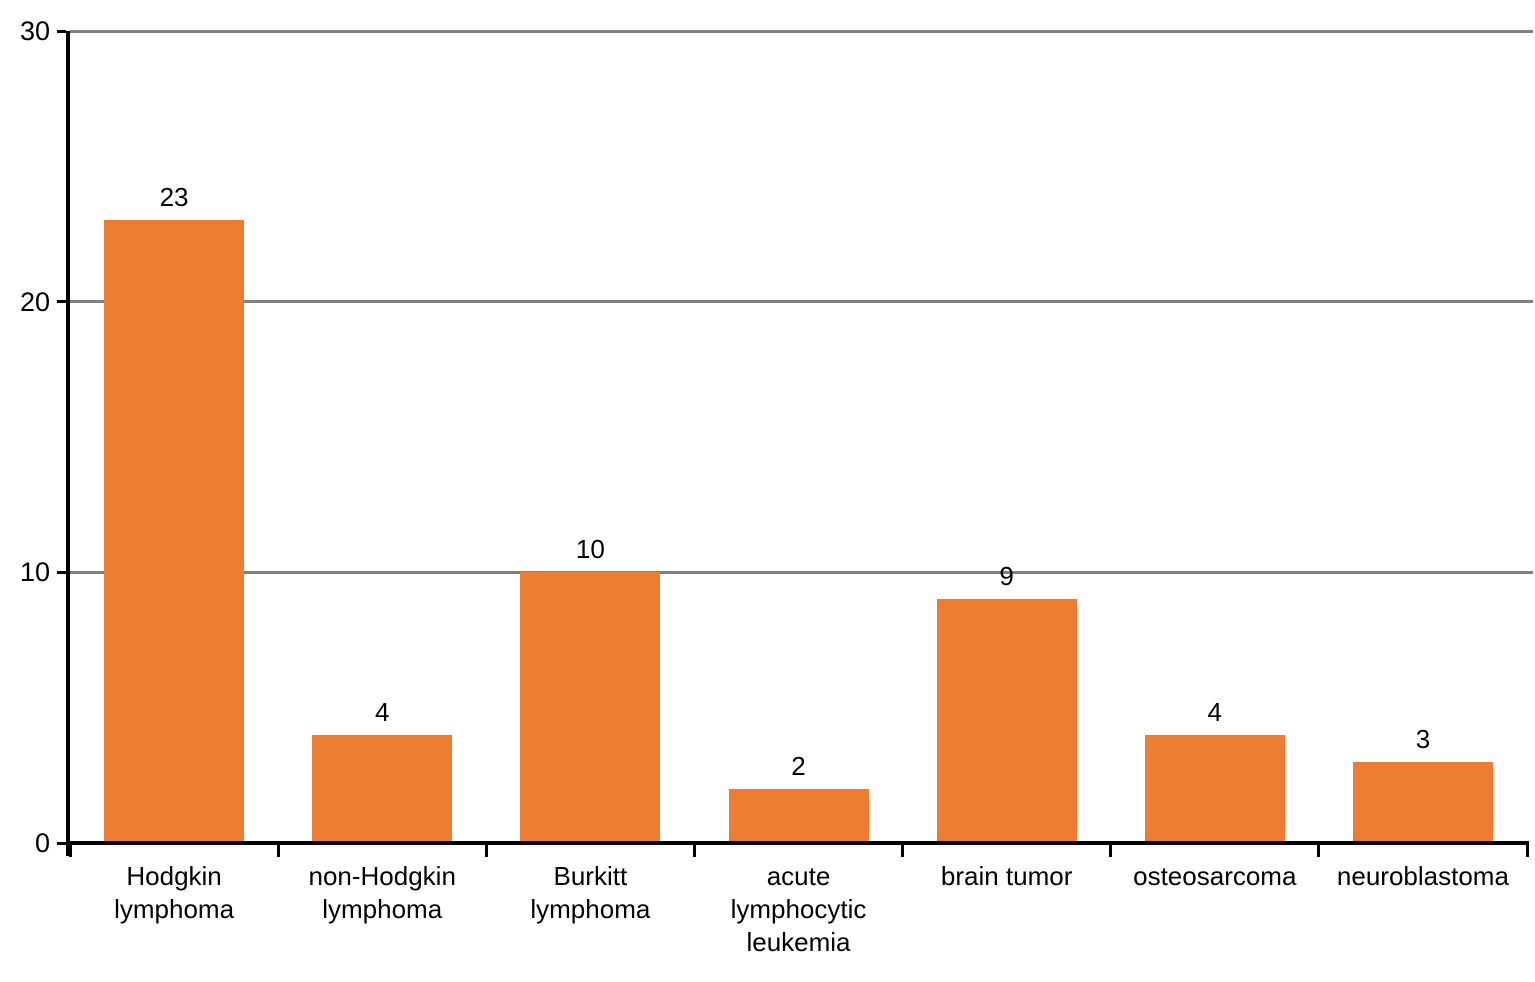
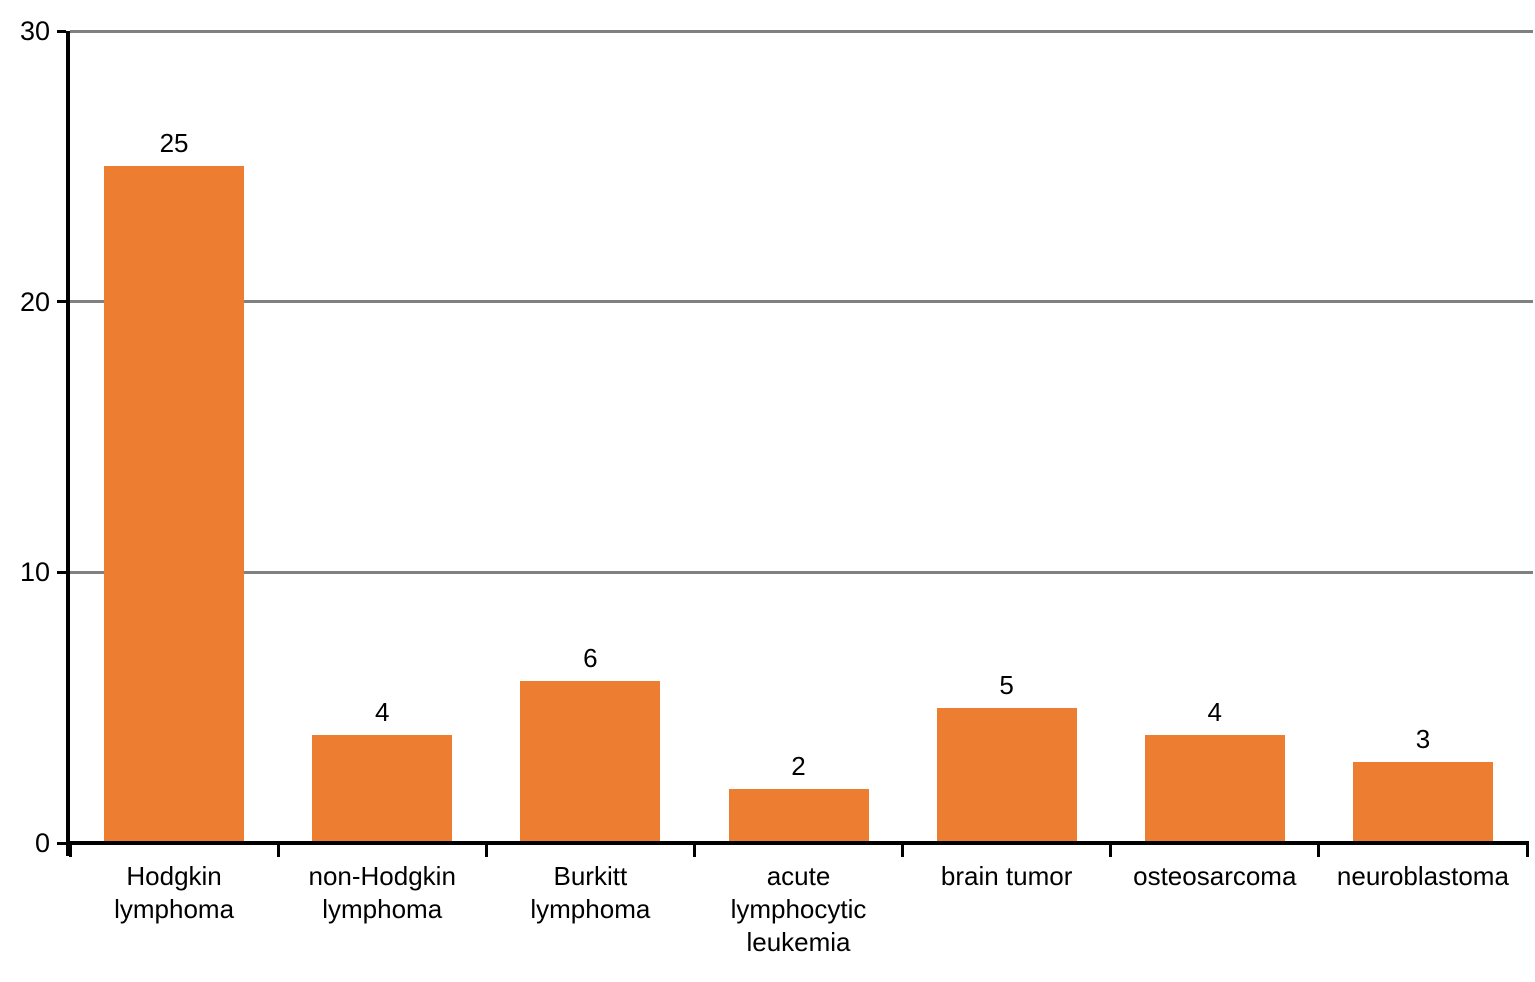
Hodgkin lymphoma: 23 -> 25
Burkitt lymphoma: 10 -> 6
brain tumor: 9 -> 5
